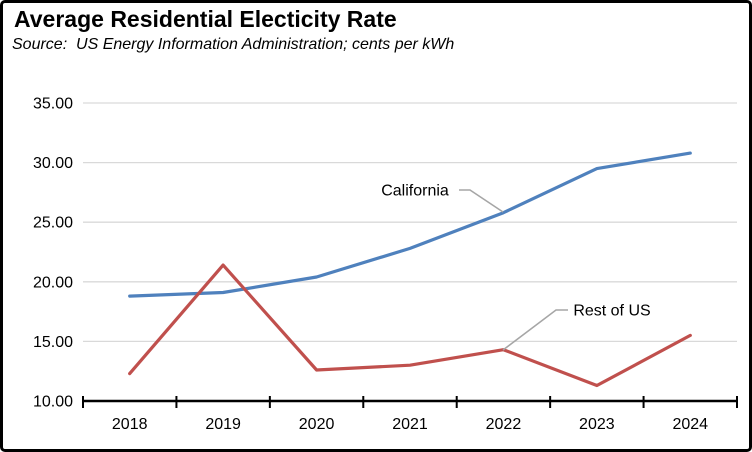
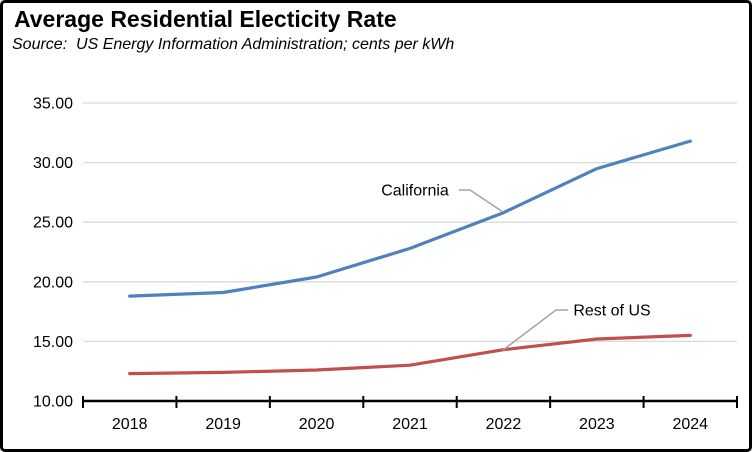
Rest of US/2019: 21.4 -> 12.4
Rest of US/2023: 11.3 -> 15.2
California/2024: 30.8 -> 31.8
